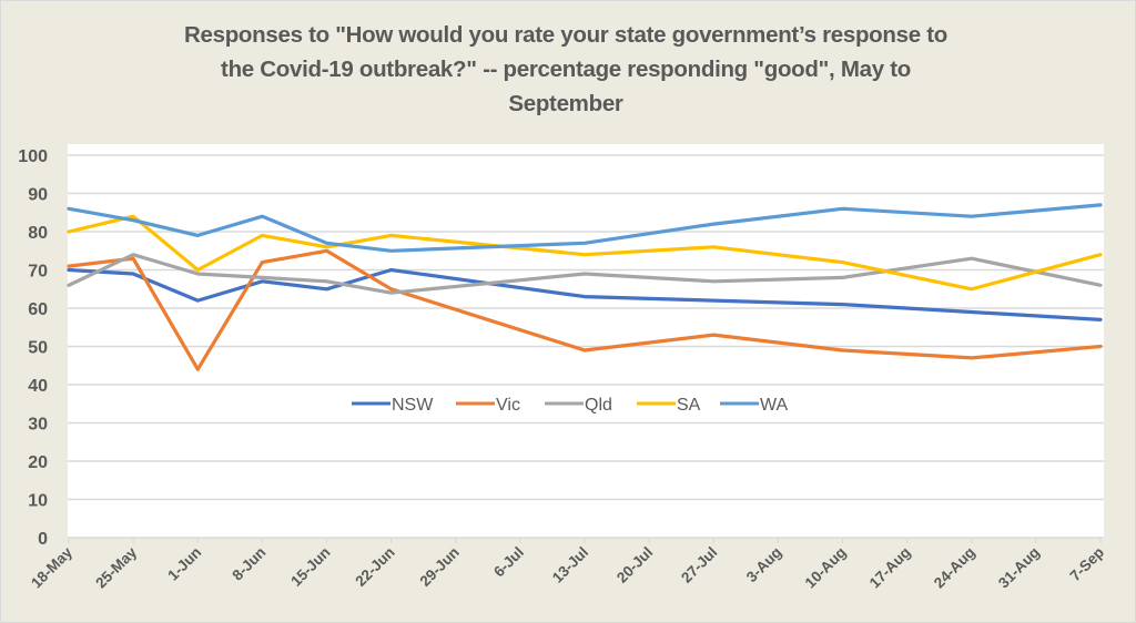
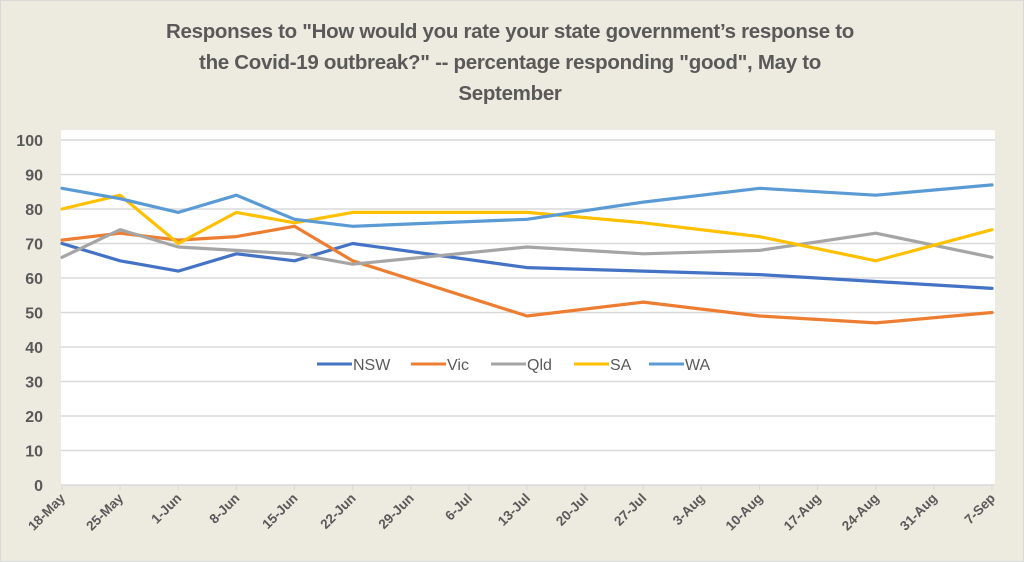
NSW/25-May: 69 -> 65
Vic/1-Jun: 44 -> 71
SA/13-Jul: 74 -> 79
